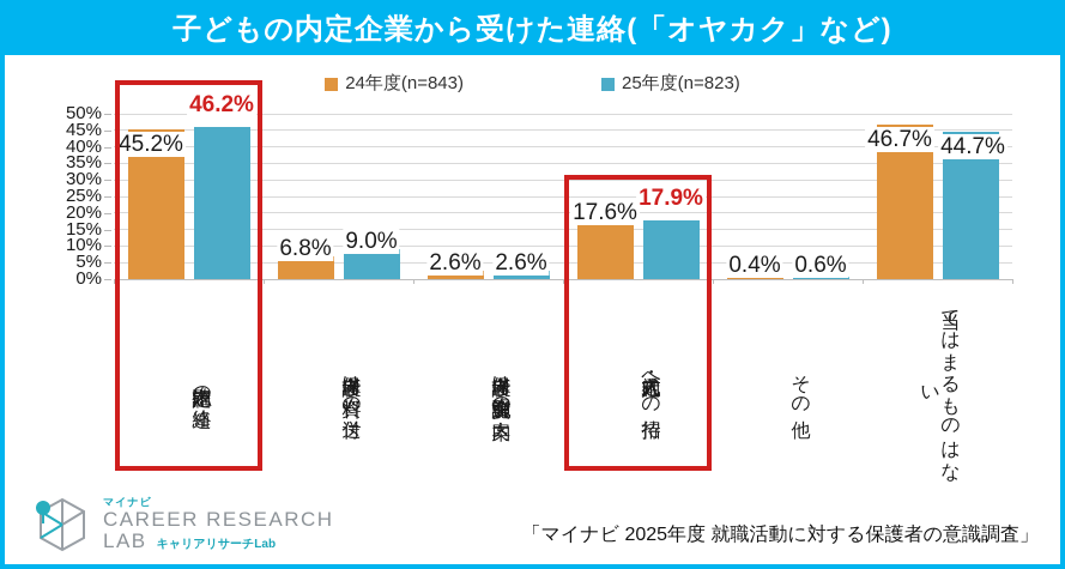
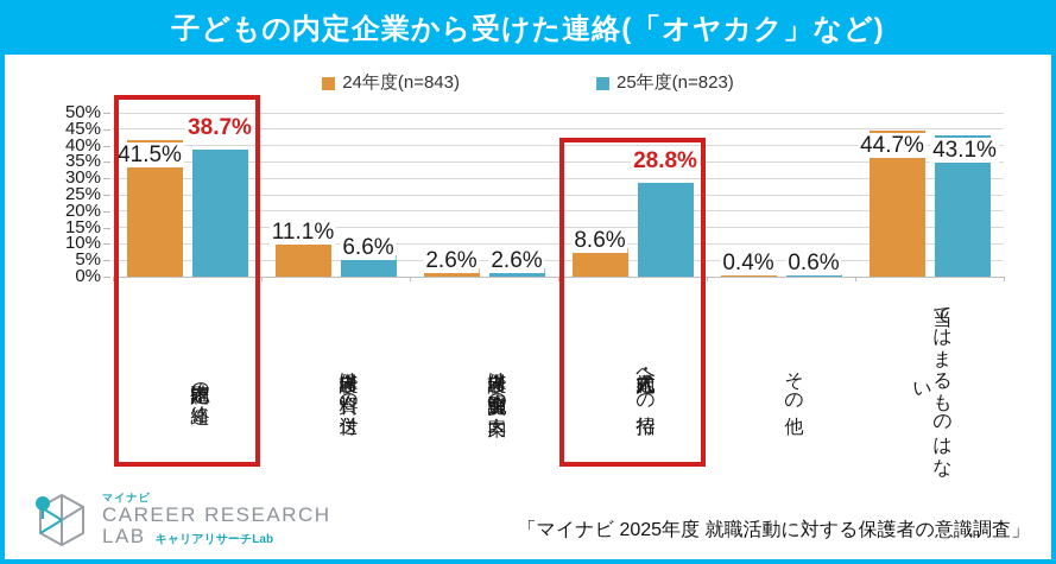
24年度(n=843)/内定確認の連絡: 45.2% -> 41.5%
25年度(n=823)/内定確認の連絡: 46.2% -> 38.7%
24年度(n=843)/保護者向け資料の送付: 6.8% -> 11.1%
25年度(n=823)/保護者向け資料の送付: 9.0% -> 6.6%
24年度(n=843)/内定式・入社式への招待: 17.6% -> 8.6%
25年度(n=823)/内定式・入社式への招待: 17.9% -> 28.8%
24年度(n=843)/当てはまるものはない: 46.7% -> 44.7%
25年度(n=823)/当てはまるものはない: 44.7% -> 43.1%
